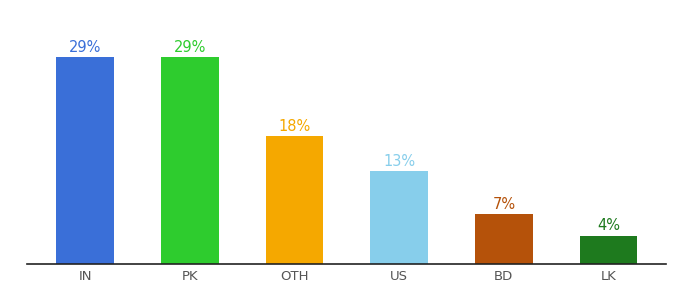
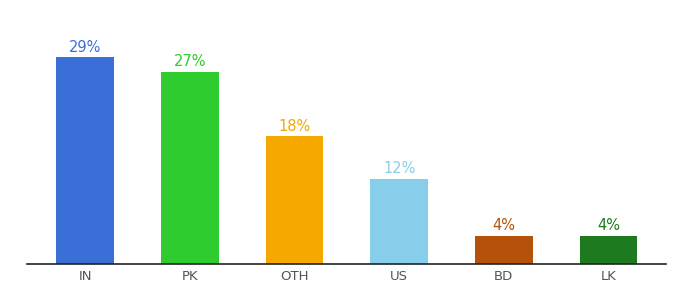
PK: 29% -> 27%
US: 13% -> 12%
BD: 7% -> 4%
